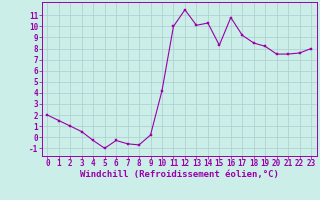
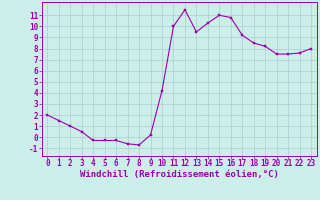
5: -1.0 -> -0.3
13: 10.1 -> 9.5
15: 8.3 -> 11.0
